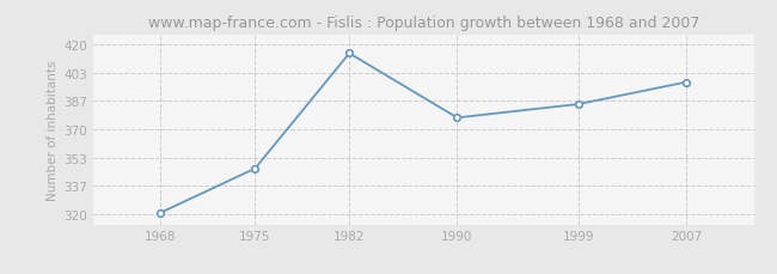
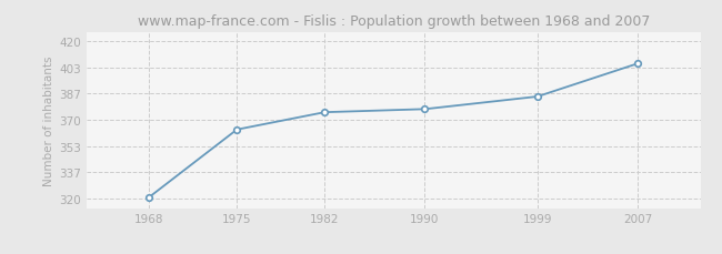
1975: 347 -> 364
1982: 415 -> 375
2007: 398 -> 406
